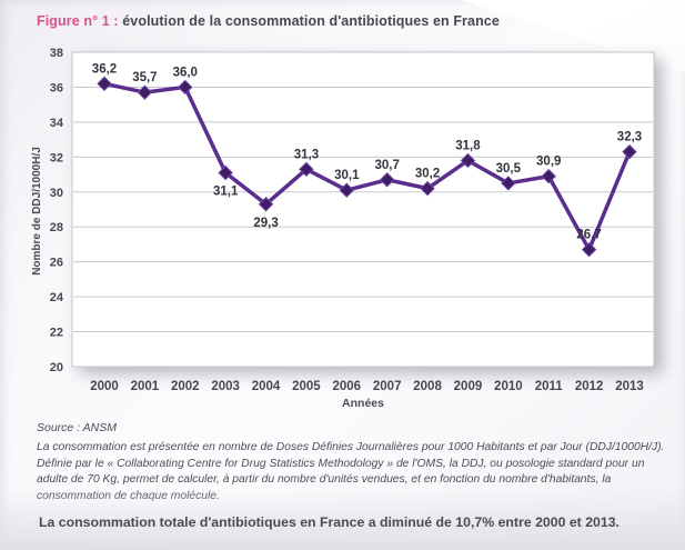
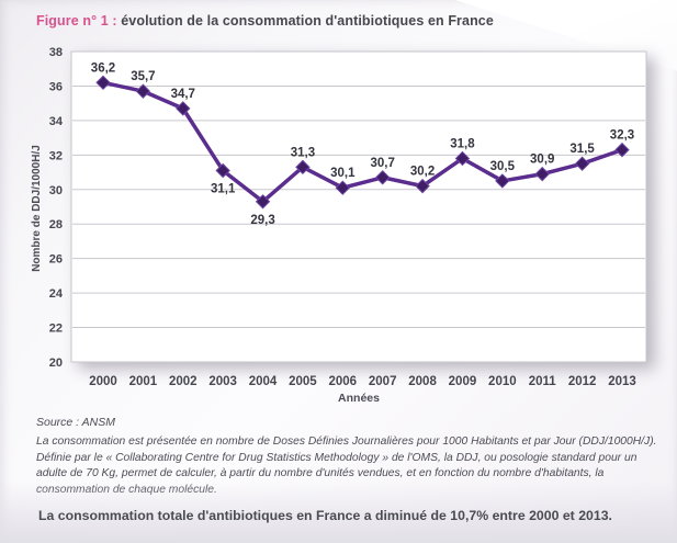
2002: 36,0 -> 34,7
2012: 26,7 -> 31,5
